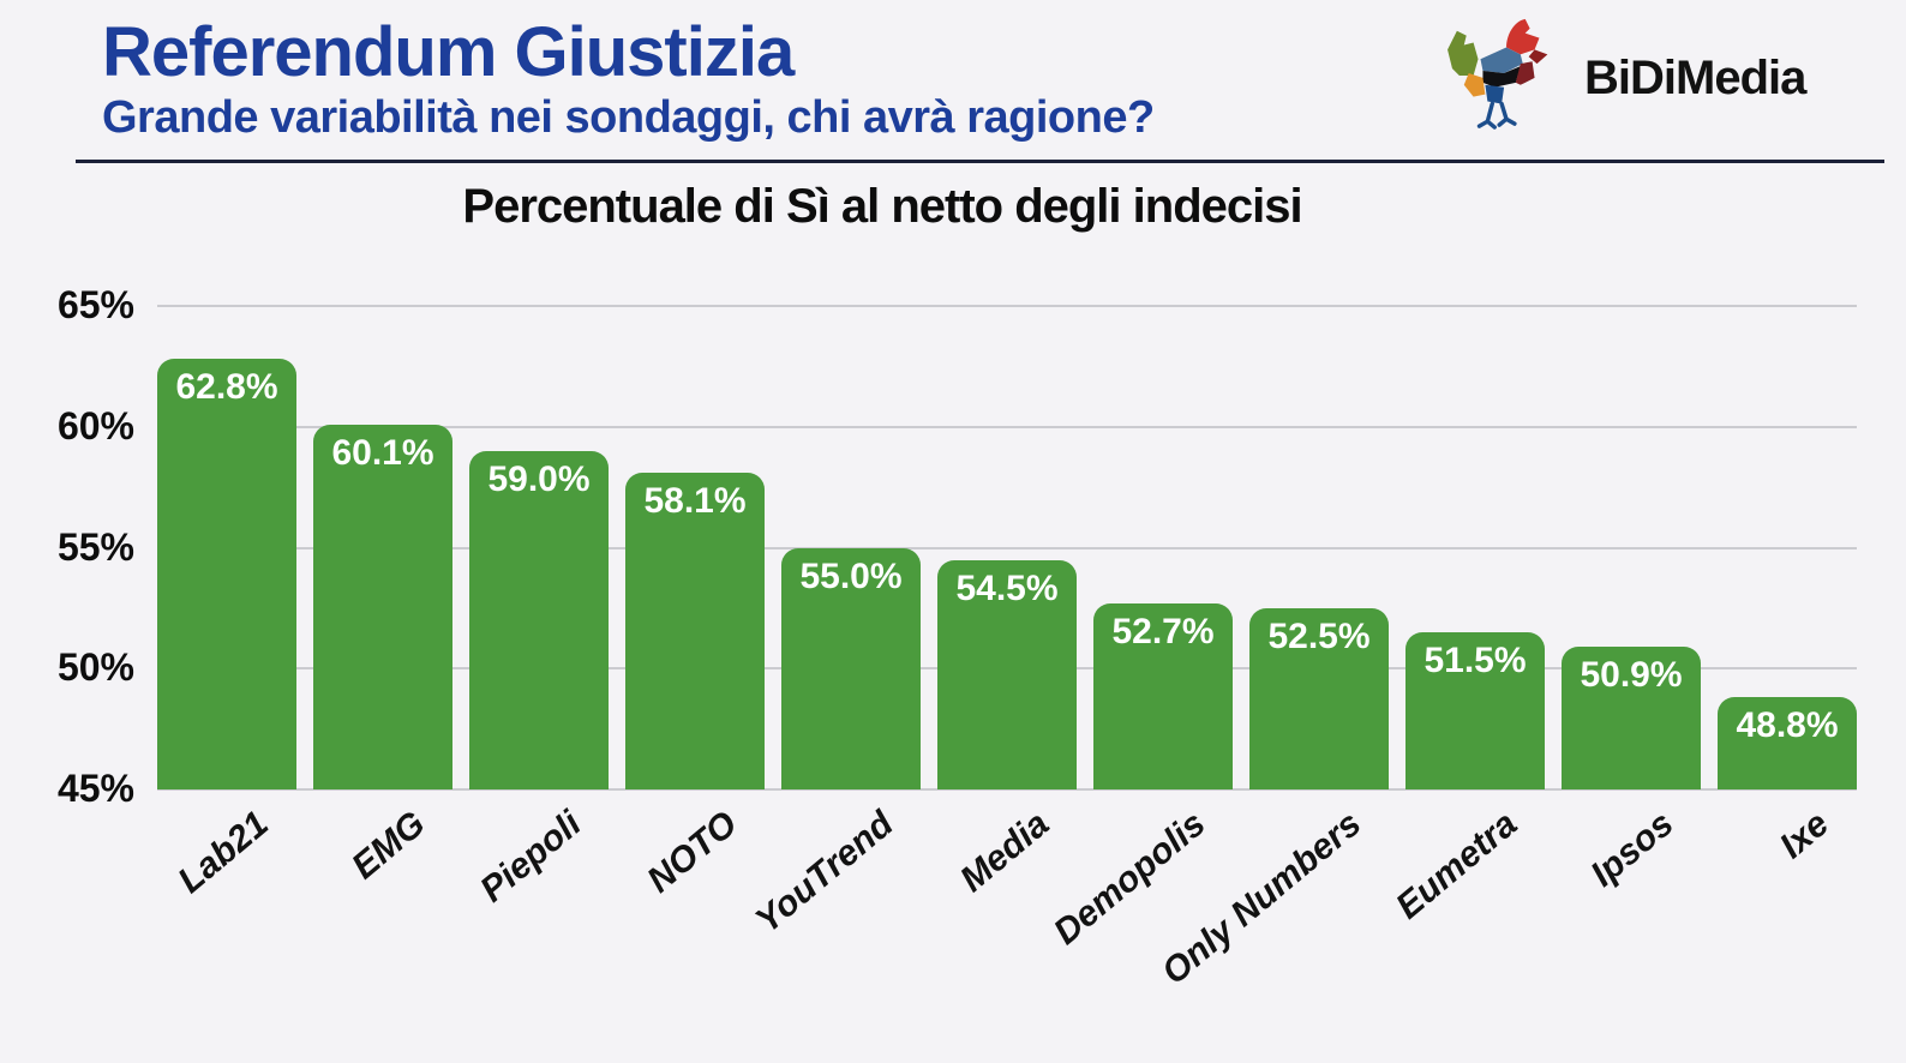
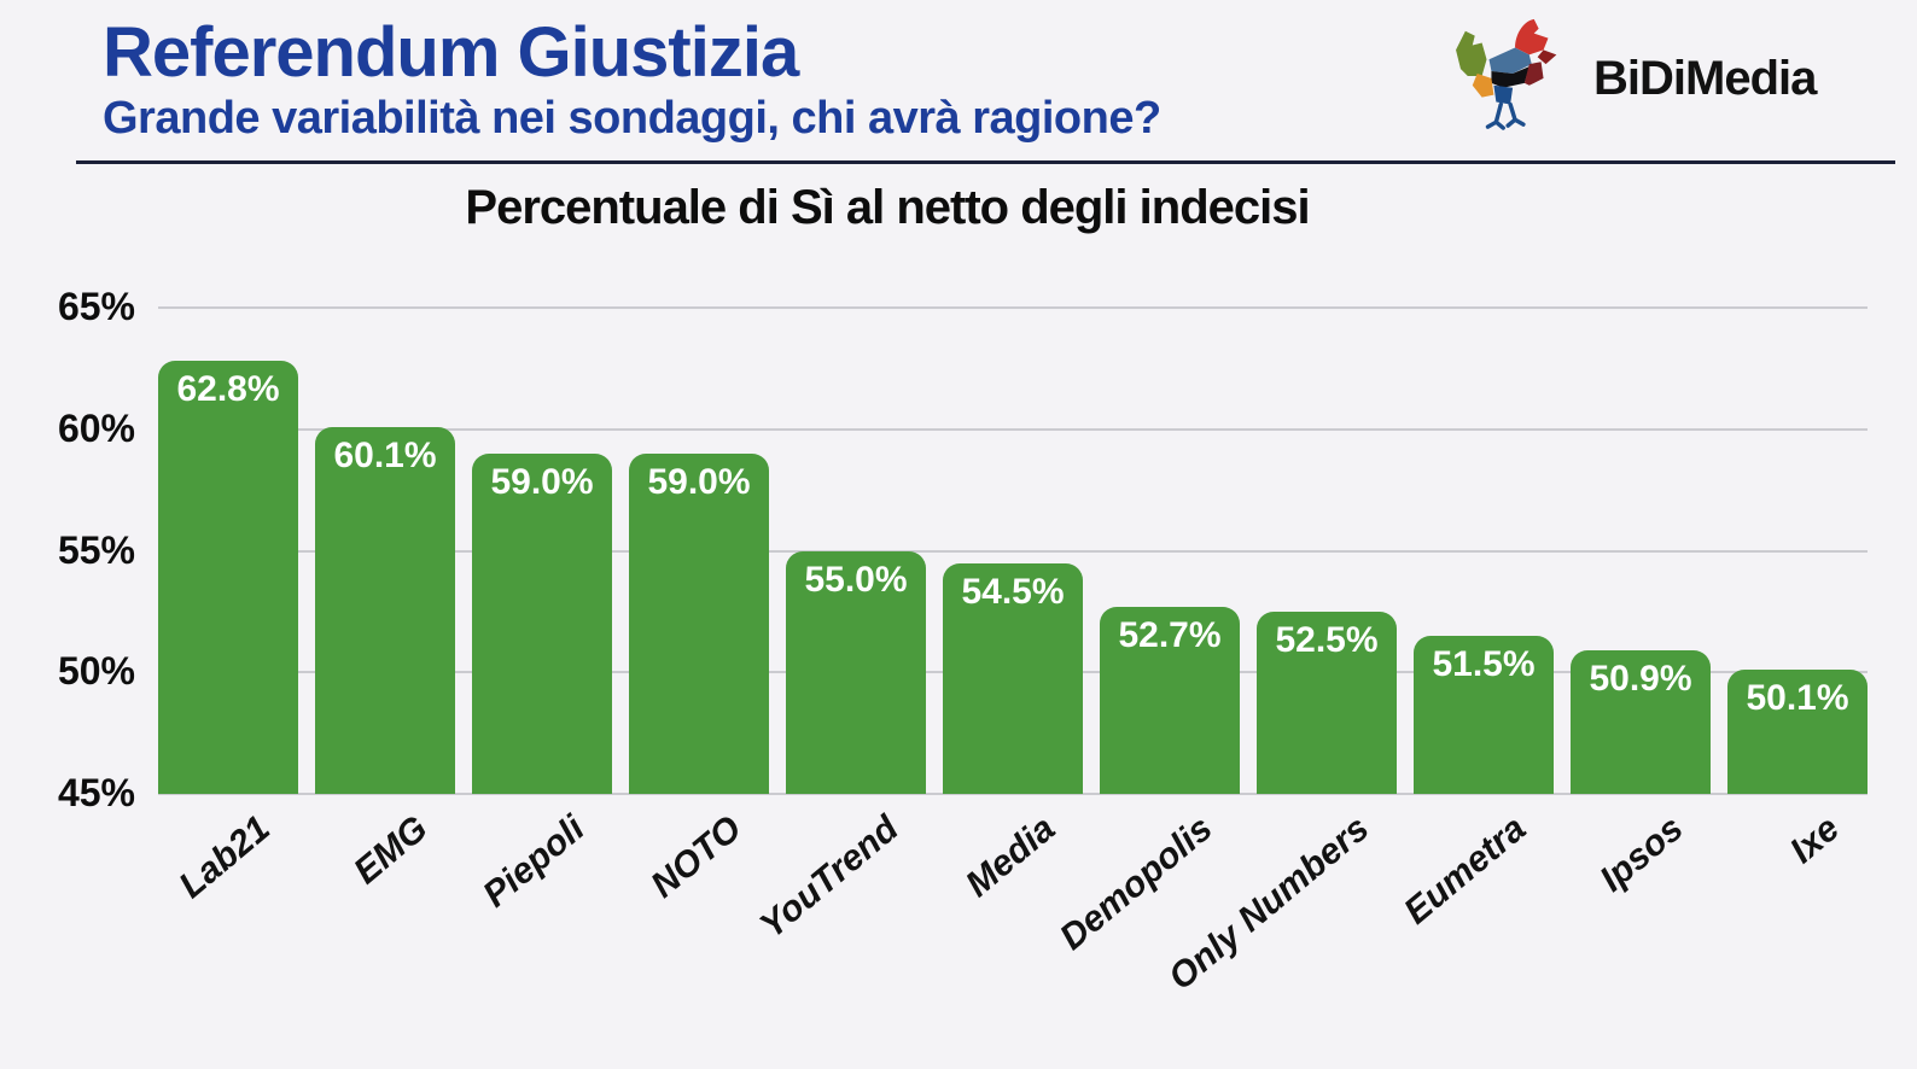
NOTO: 58.1% -> 59.0%
Ixe: 48.8% -> 50.1%
